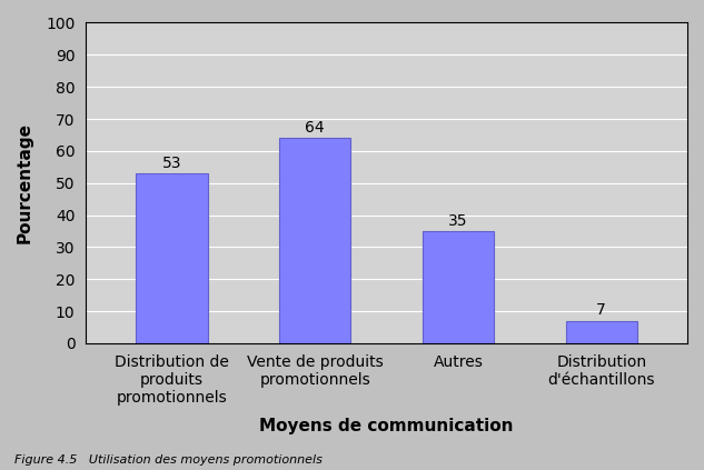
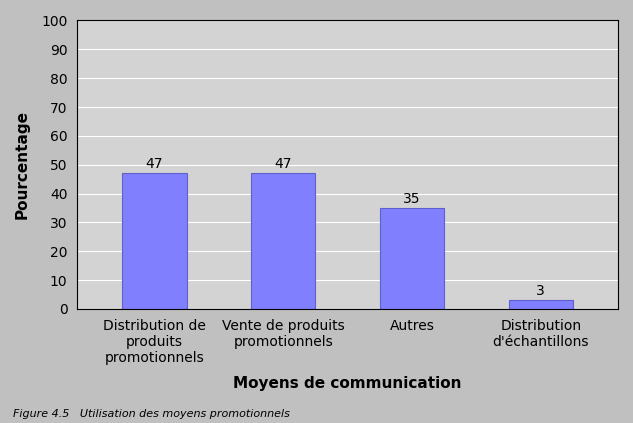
Distribution de produits promotionnels: 53 -> 47
Vente de produits promotionnels: 64 -> 47
Distribution d'échantillons: 7 -> 3
